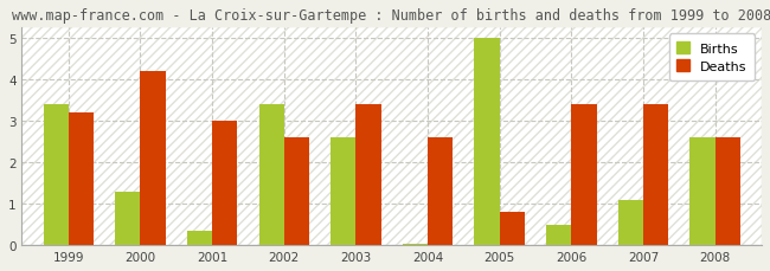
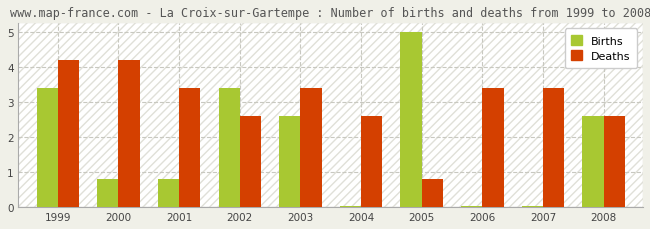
Deaths/1999: 3.2 -> 4.2
Births/2000: 1.30 -> 0.80
Births/2001: 0.35 -> 0.80
Deaths/2001: 3.0 -> 3.4
Births/2006: 0.50 -> 0.04
Births/2007: 1.10 -> 0.04
